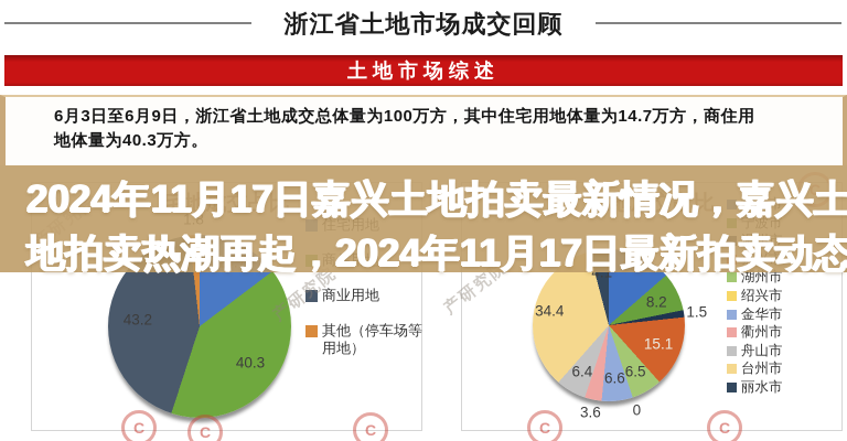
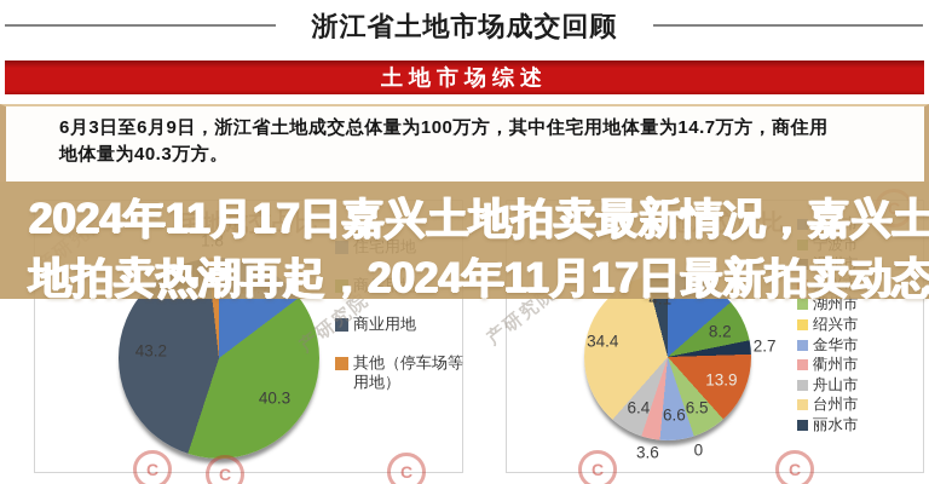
土地成交占比/温州市: 1.5 -> 2.7
土地成交占比/嘉兴市: 15.1 -> 13.9
